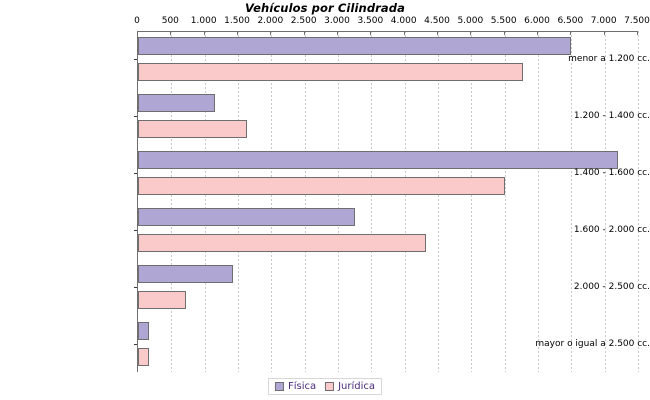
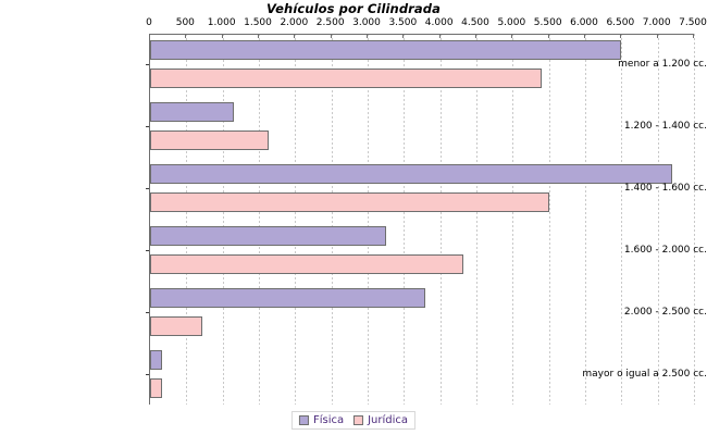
Jurídica/menor a 1.200 cc.: 5800 -> 5400
Física/2.000 - 2.500 cc.: 1400 -> 3800
